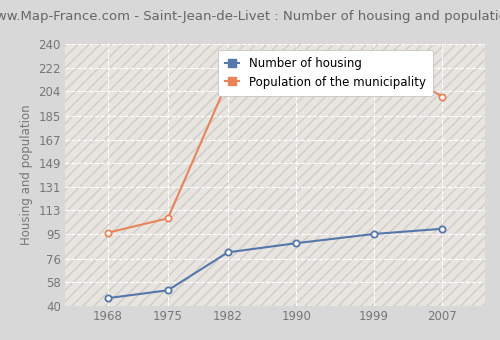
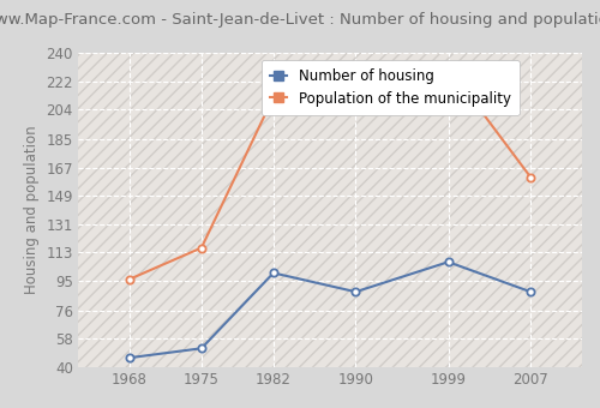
Population of the municipality/1975: 107 -> 116
Number of housing/1982: 81 -> 100
Number of housing/1999: 95 -> 107
Number of housing/2007: 99 -> 88
Population of the municipality/2007: 200 -> 161
